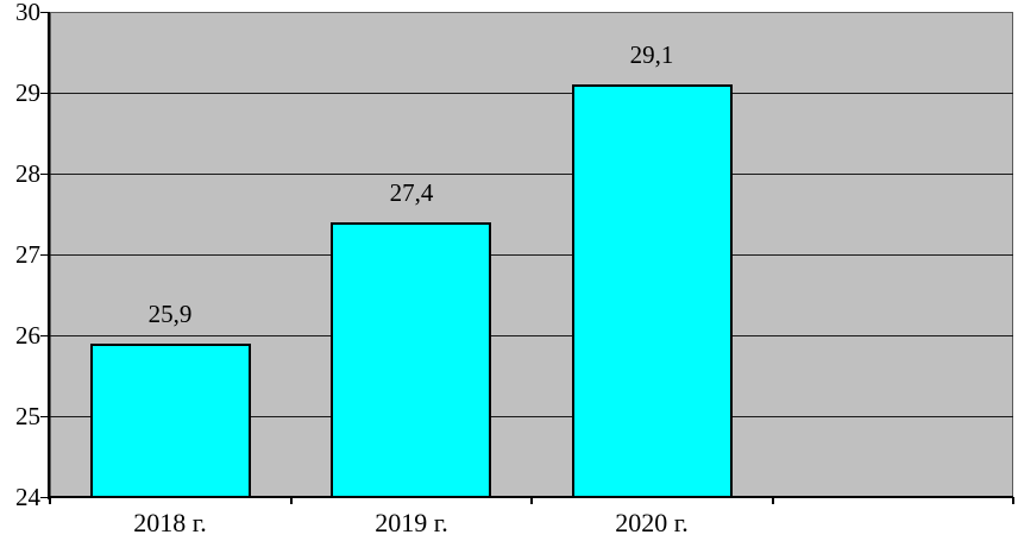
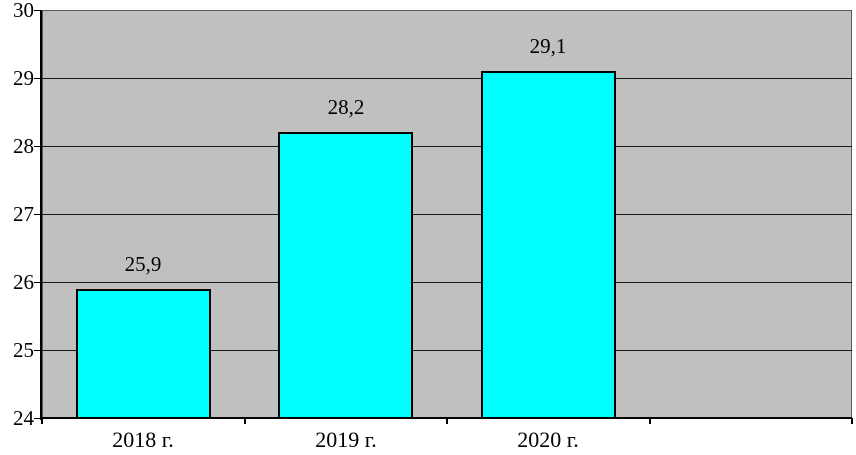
2019 г.: 27,4 -> 28,2
